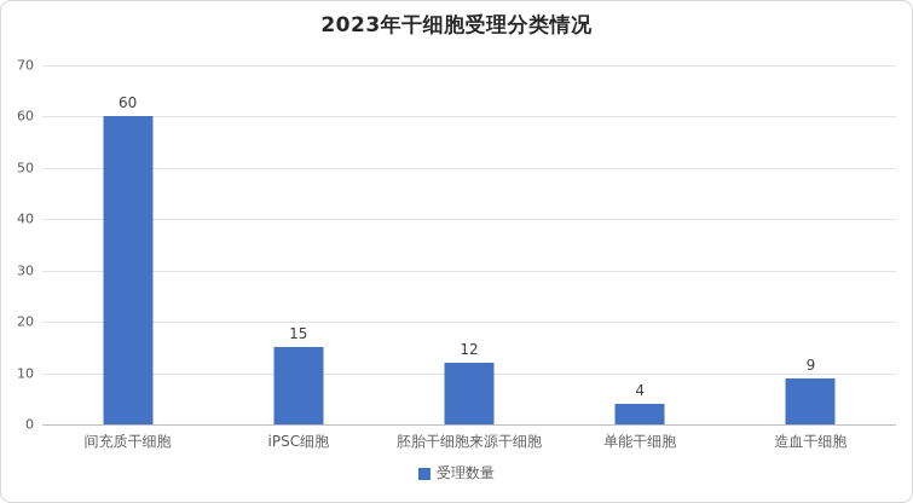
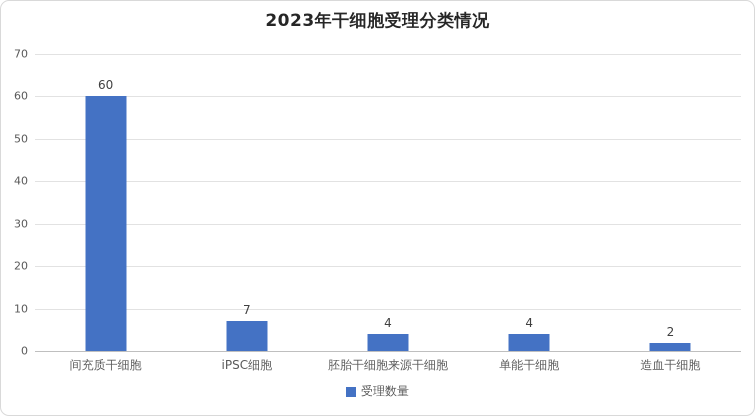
iPSC细胞: 15 -> 7
胚胎干细胞来源干细胞: 12 -> 4
造血干细胞: 9 -> 2
